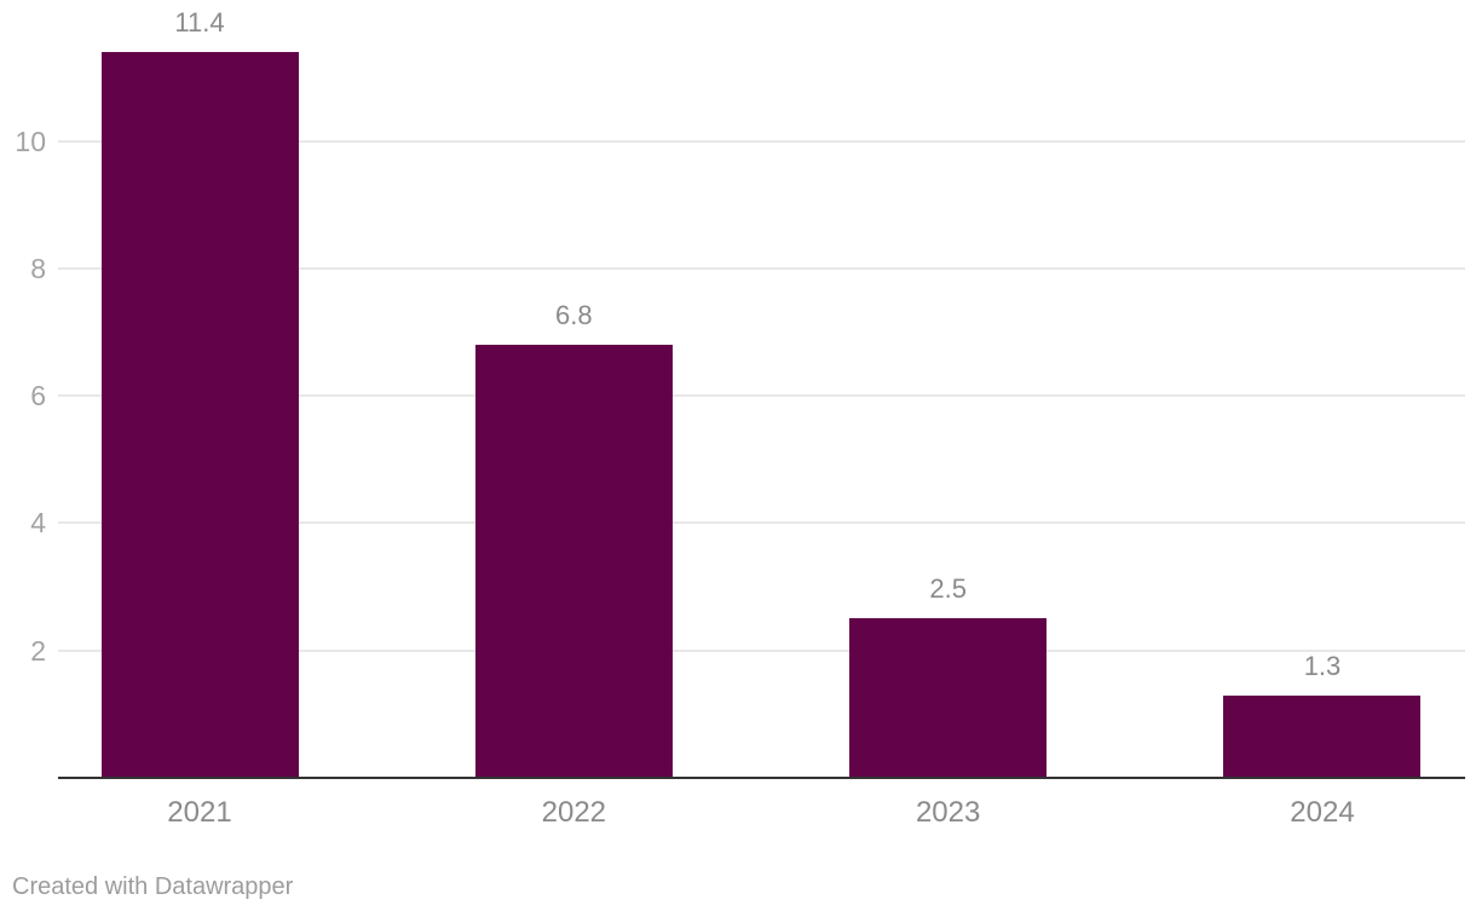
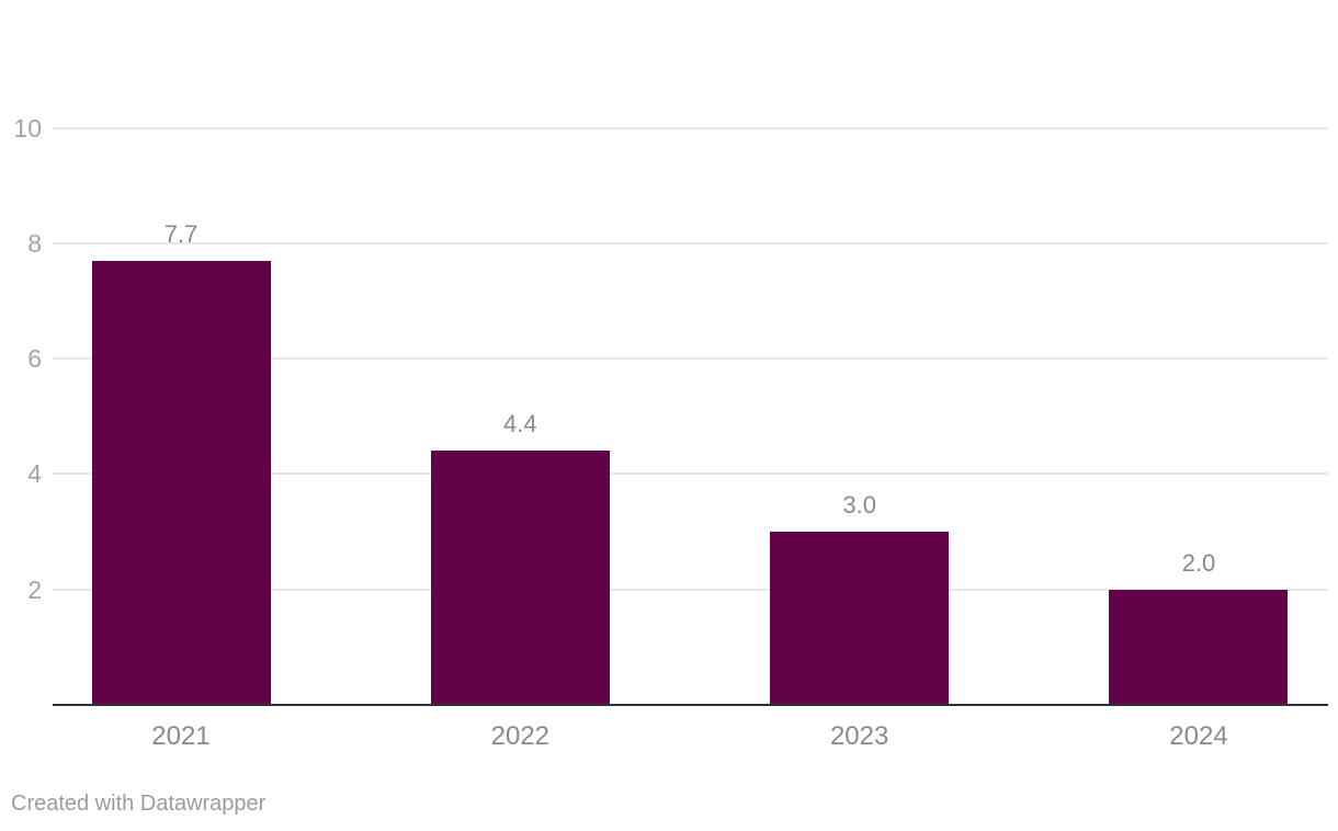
2021: 11.4 -> 7.7
2022: 6.8 -> 4.4
2023: 2.5 -> 3.0
2024: 1.3 -> 2.0
